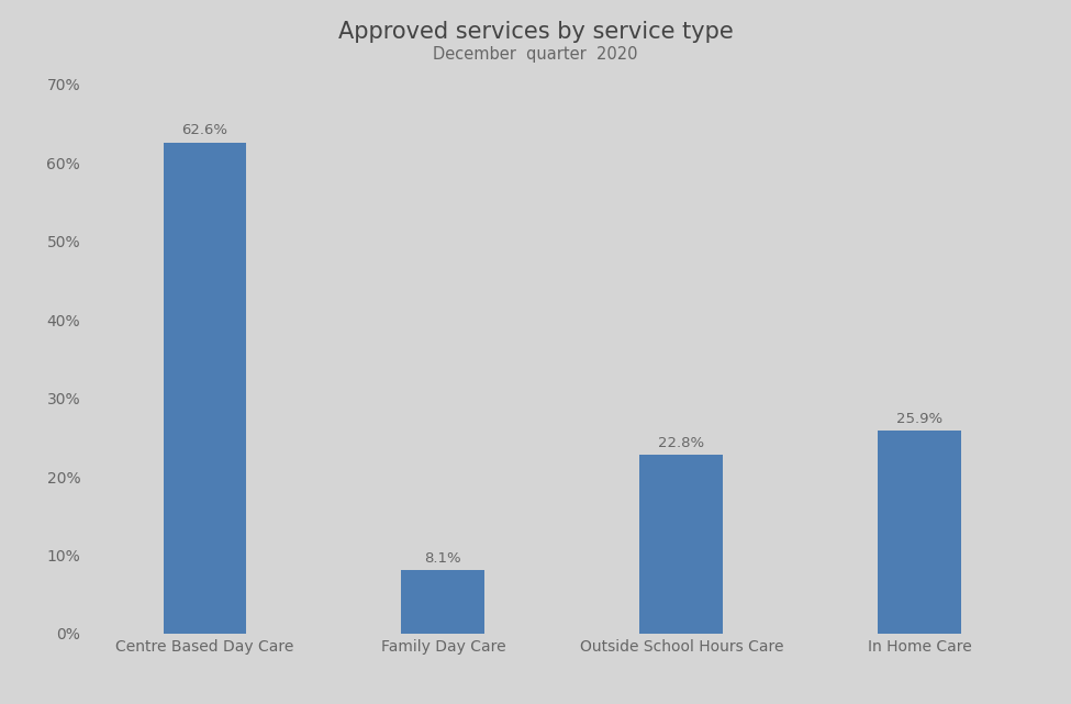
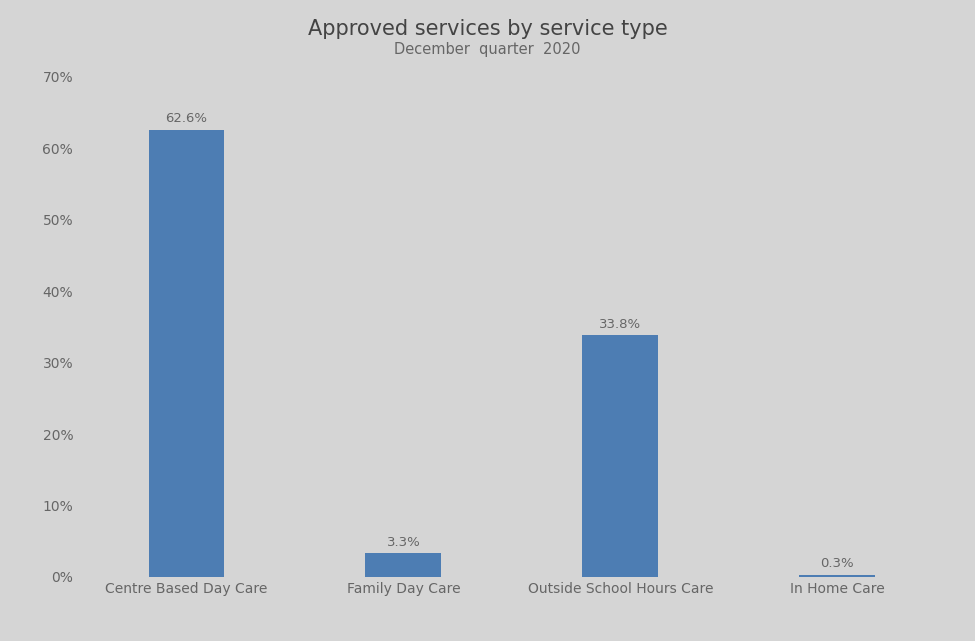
Family Day Care: 8.1% -> 3.3%
Outside School Hours Care: 22.8% -> 33.8%
In Home Care: 25.9% -> 0.3%
